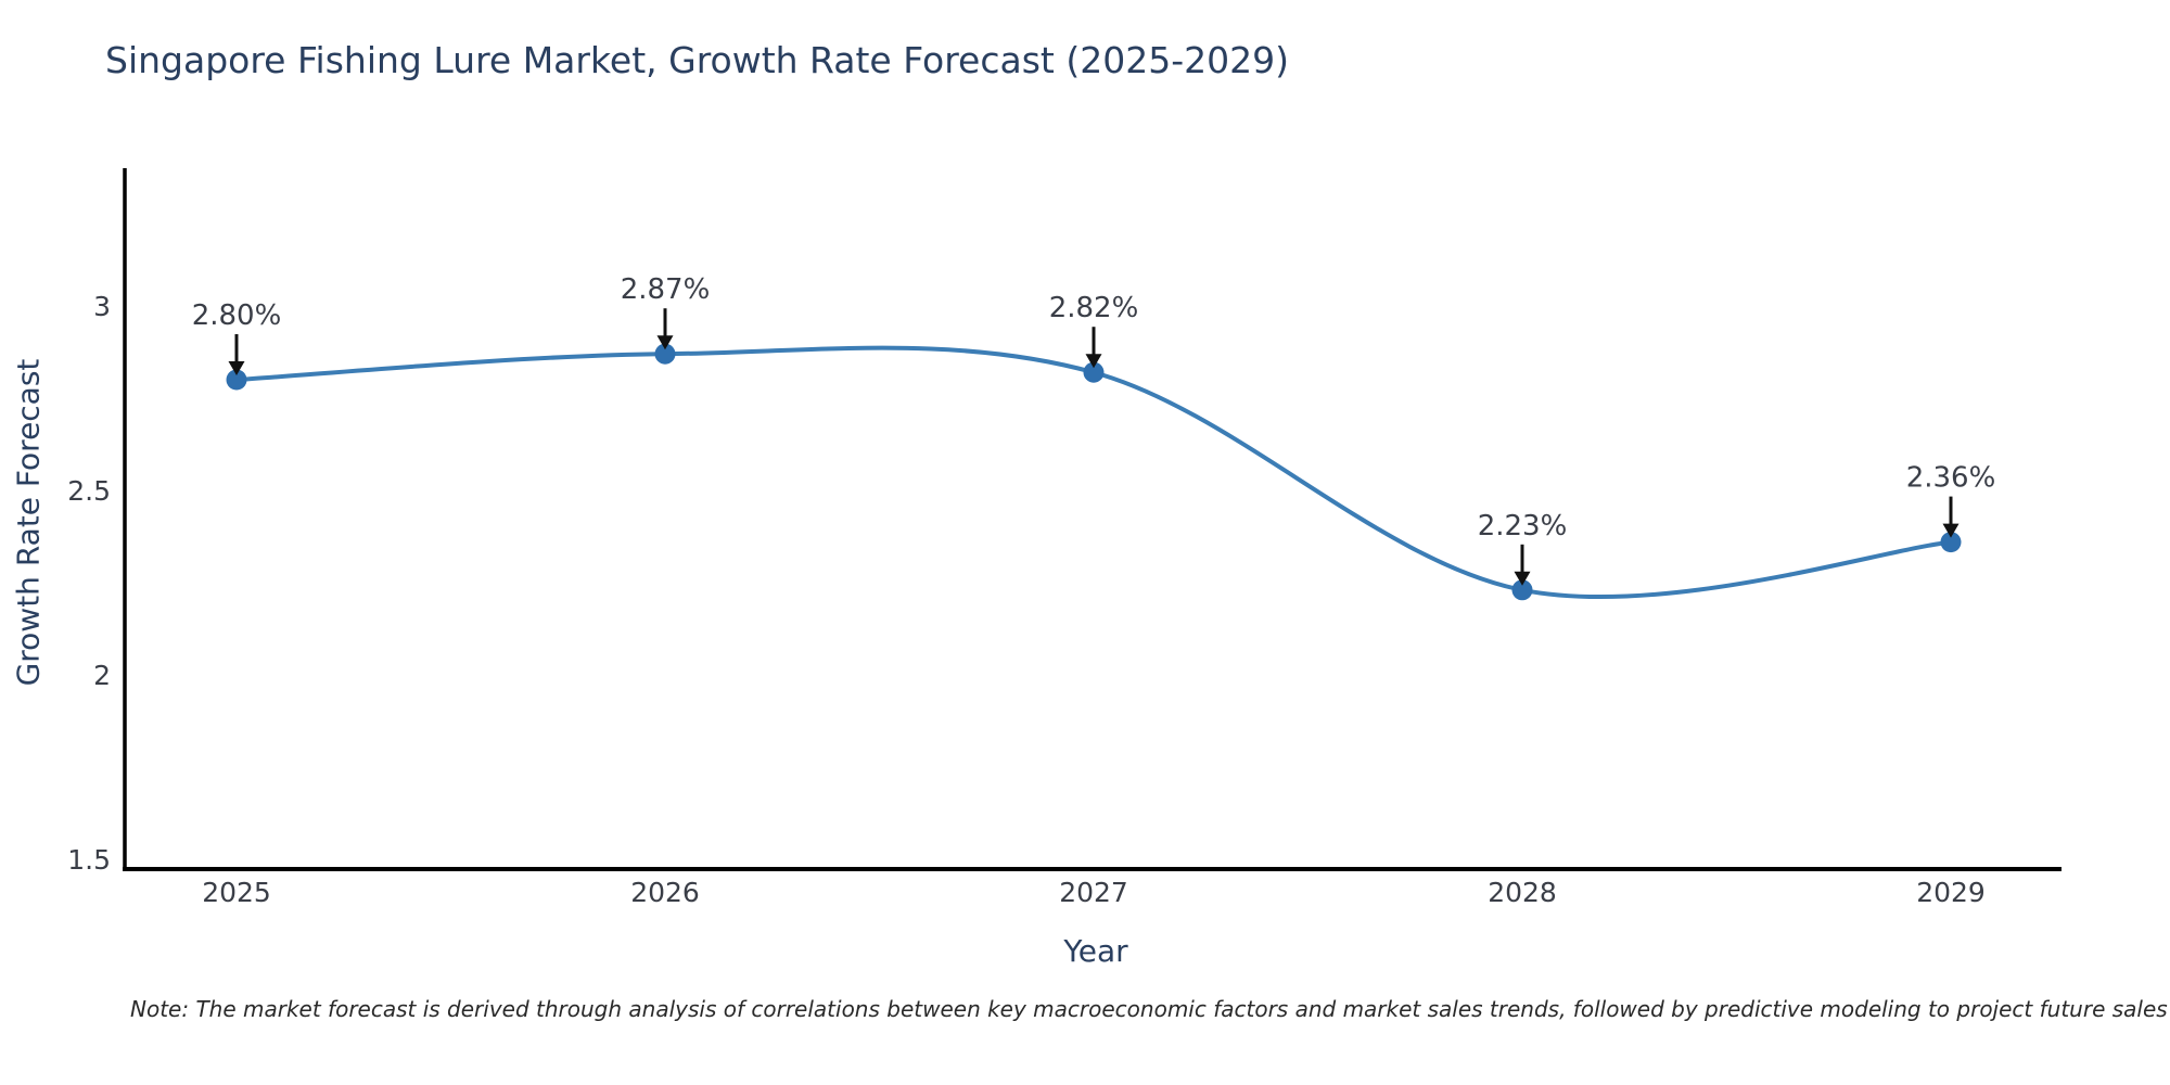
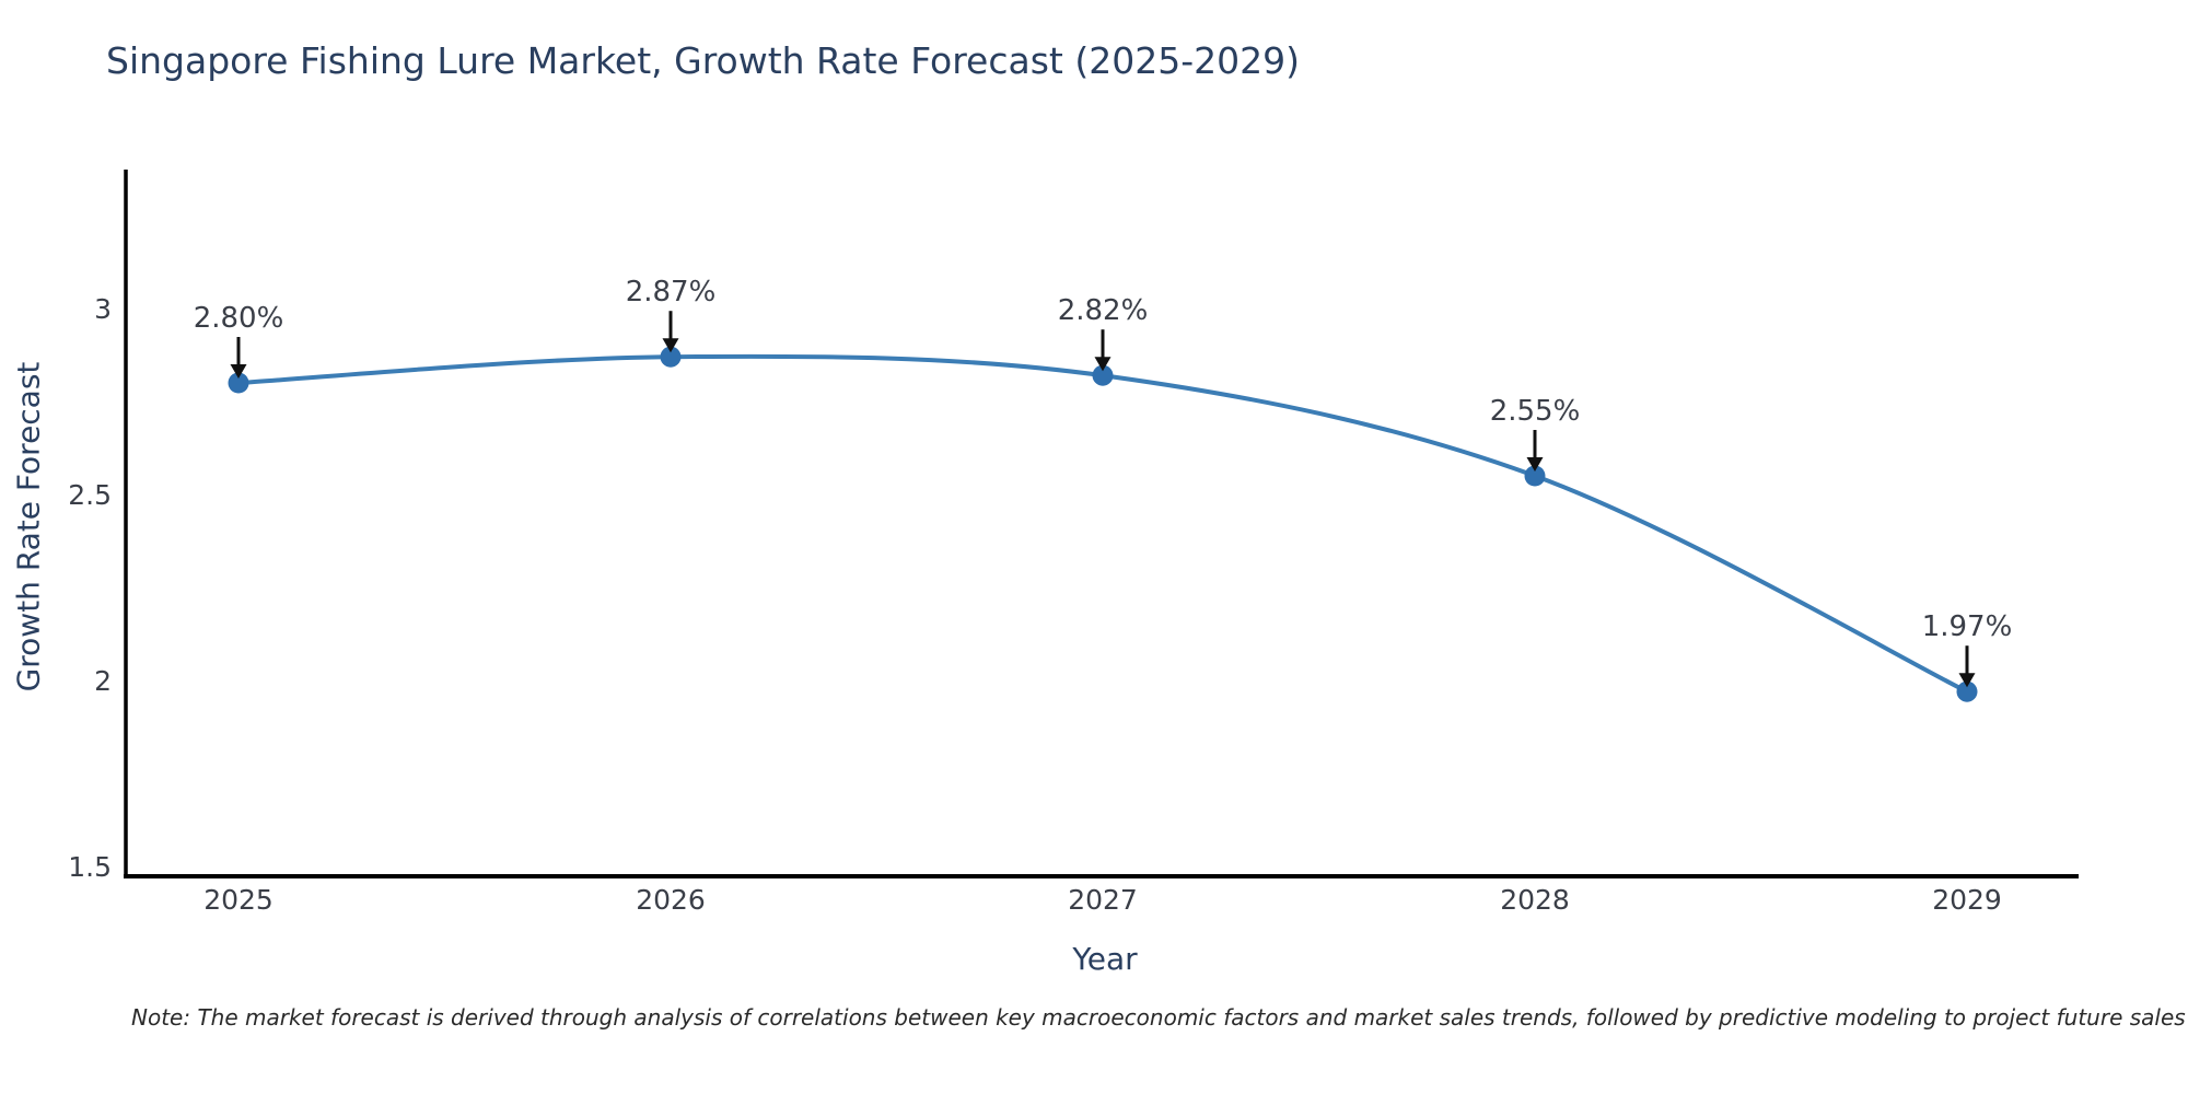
2028: 2.23% -> 2.55%
2029: 2.36% -> 1.97%
